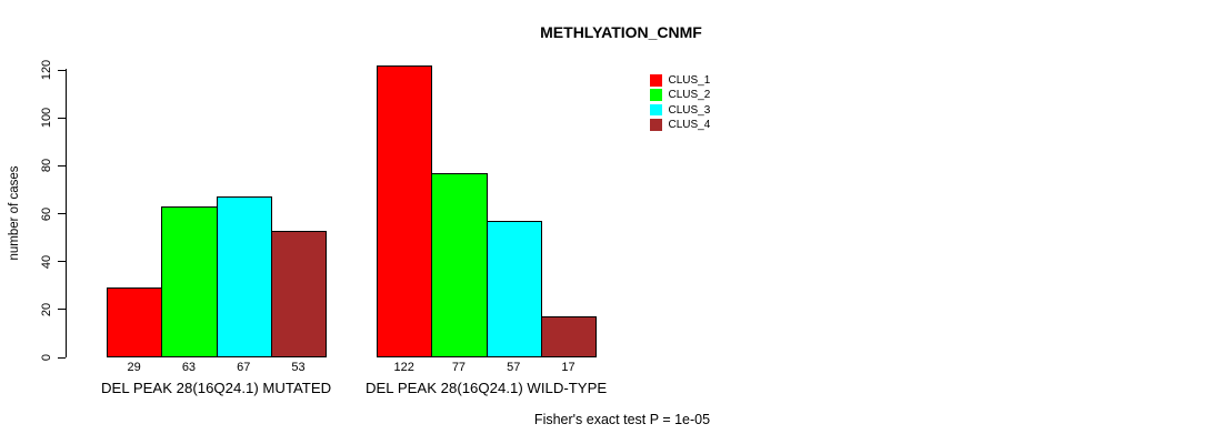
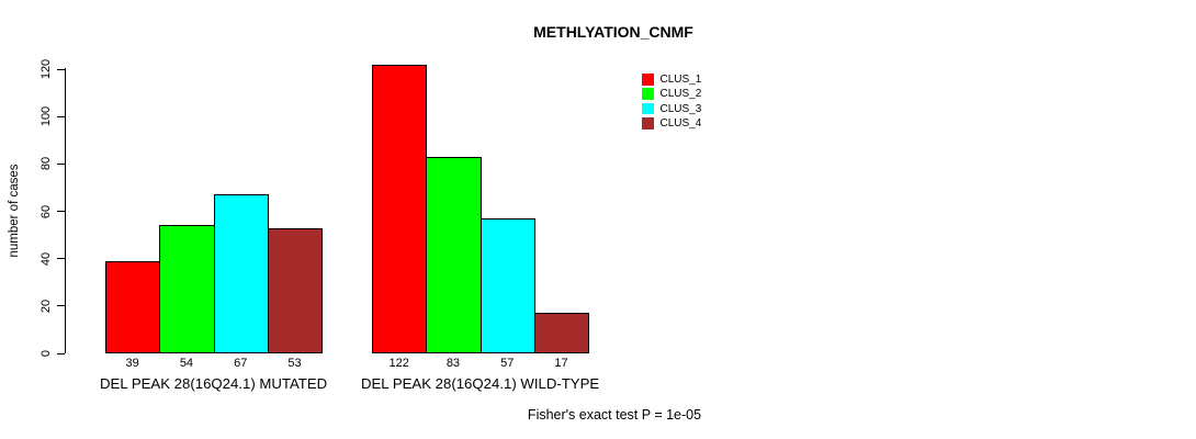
CLUS_1/DEL PEAK 28(16Q24.1) MUTATED: 29 -> 39
CLUS_2/DEL PEAK 28(16Q24.1) MUTATED: 63 -> 54
CLUS_2/DEL PEAK 28(16Q24.1) WILD-TYPE: 77 -> 83
